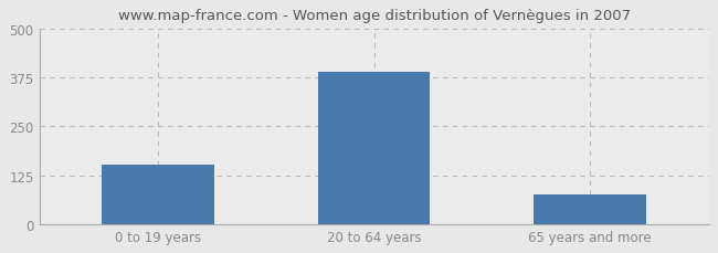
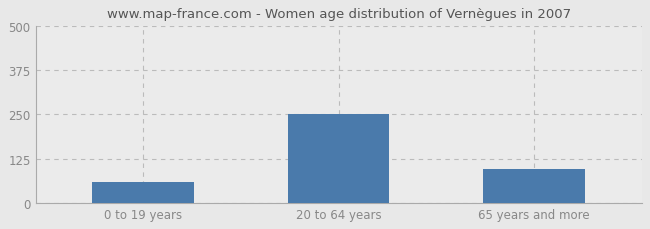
0 to 19 years: 152 -> 60
20 to 64 years: 390 -> 250
65 years and more: 75 -> 95
